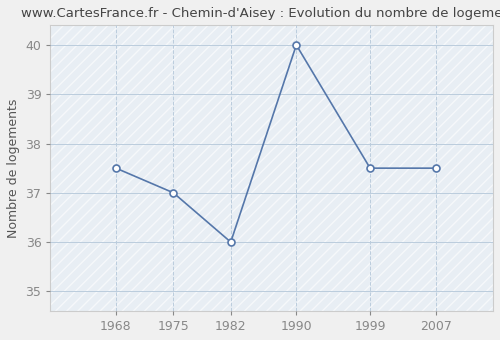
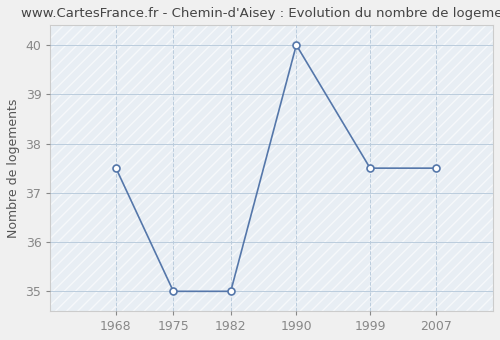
1975: 37.0 -> 35.0
1982: 36.0 -> 35.0
